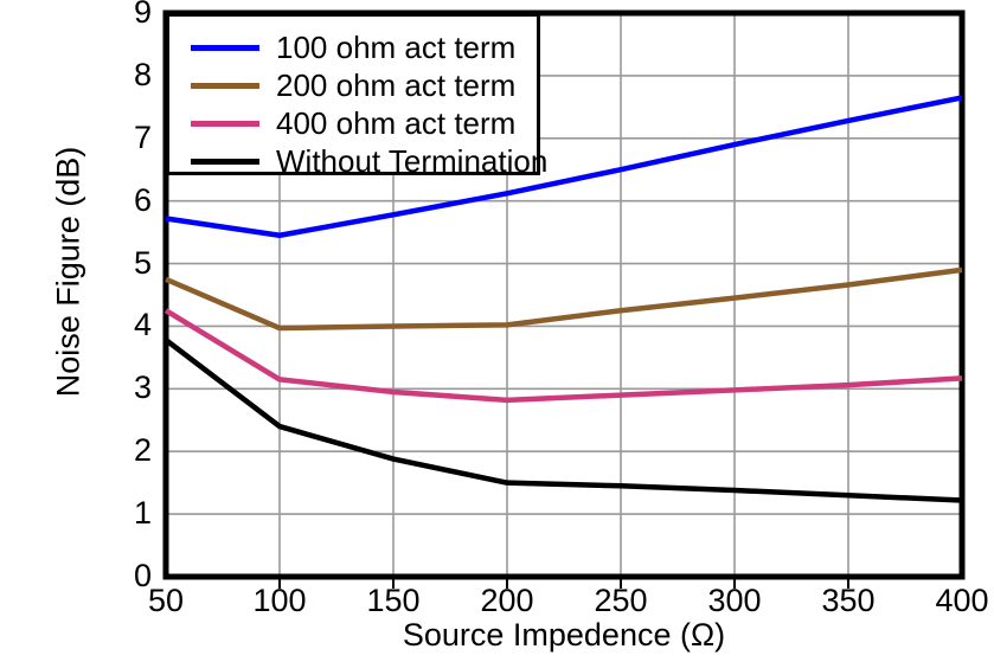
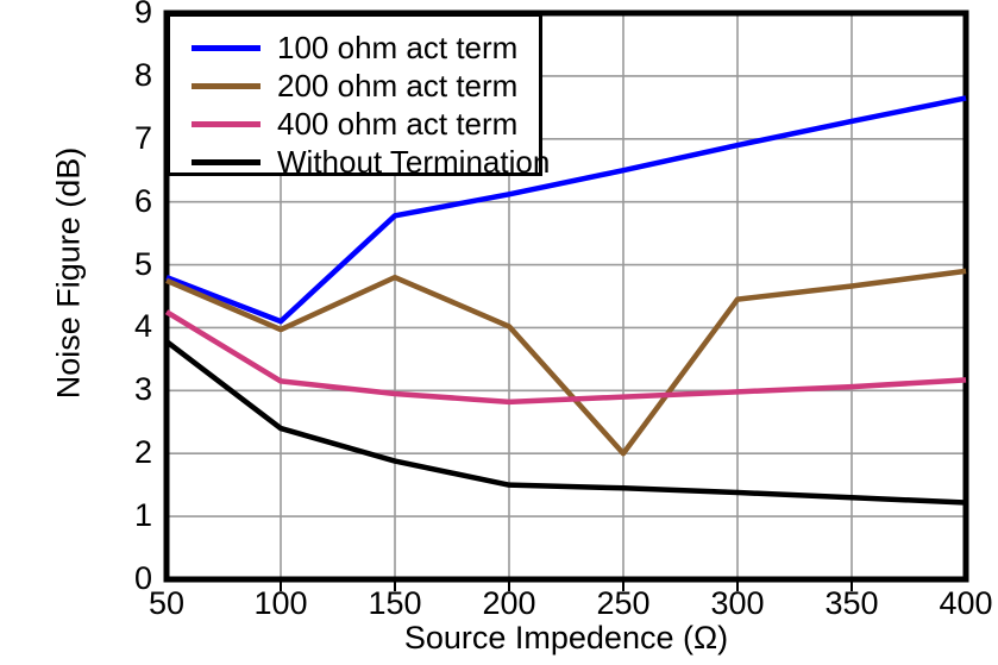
100 ohm act term/50: 5.7 -> 4.8
100 ohm act term/100: 5.5 -> 4.1
200 ohm act term/150: 4.0 -> 4.8
200 ohm act term/250: 4.2 -> 2.0
